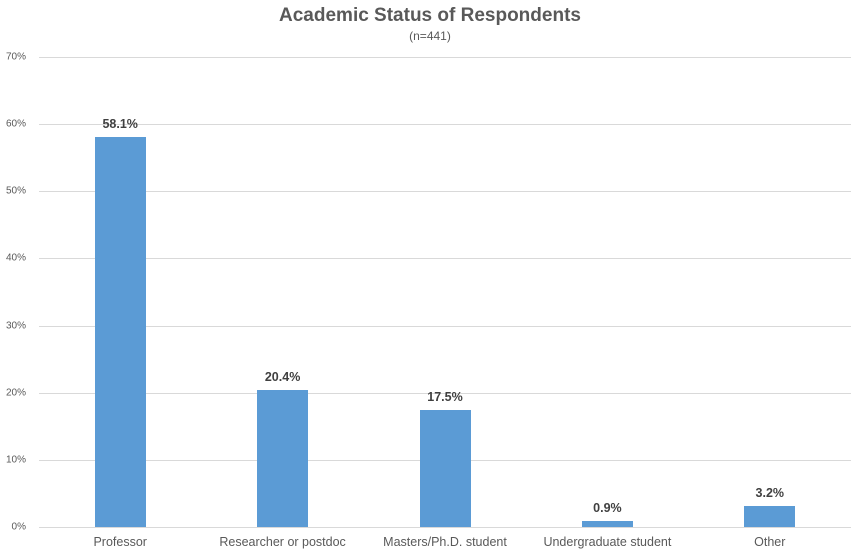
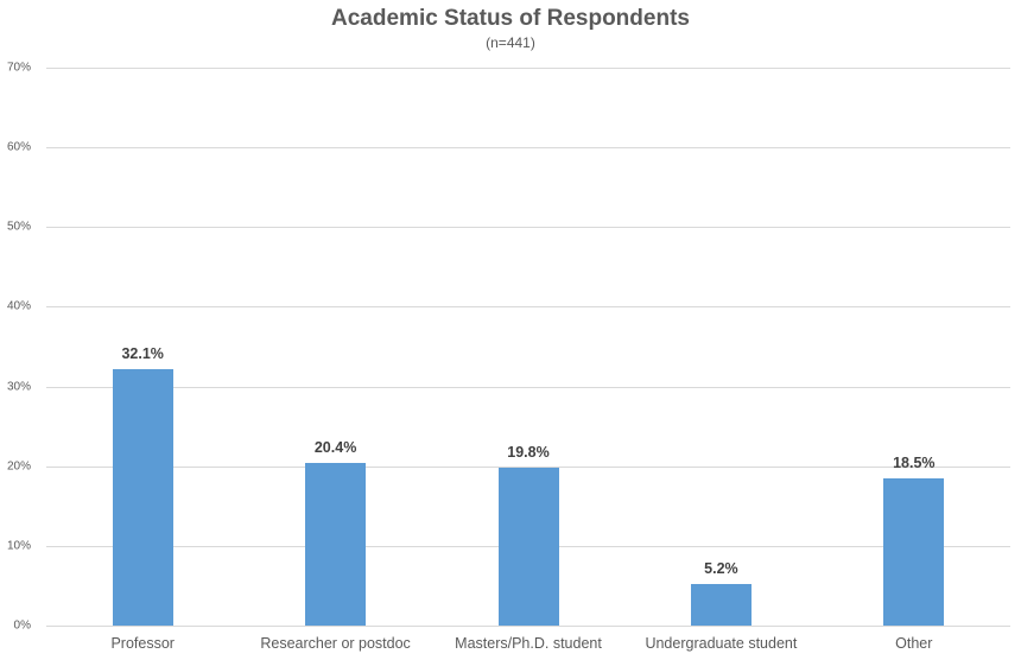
Professor: 58.1% -> 32.1%
Masters/Ph.D. student: 17.5% -> 19.8%
Undergraduate student: 0.9% -> 5.2%
Other: 3.2% -> 18.5%
